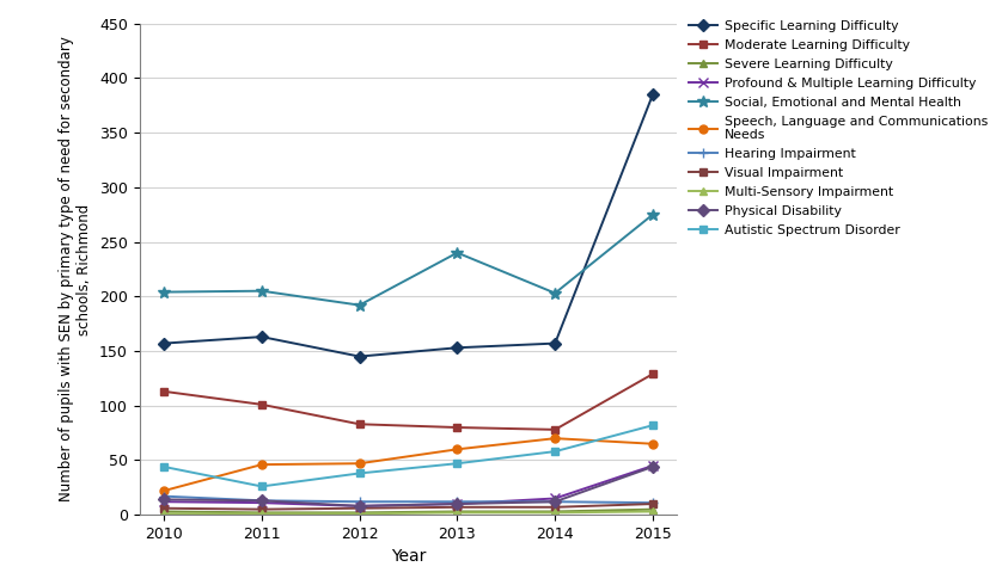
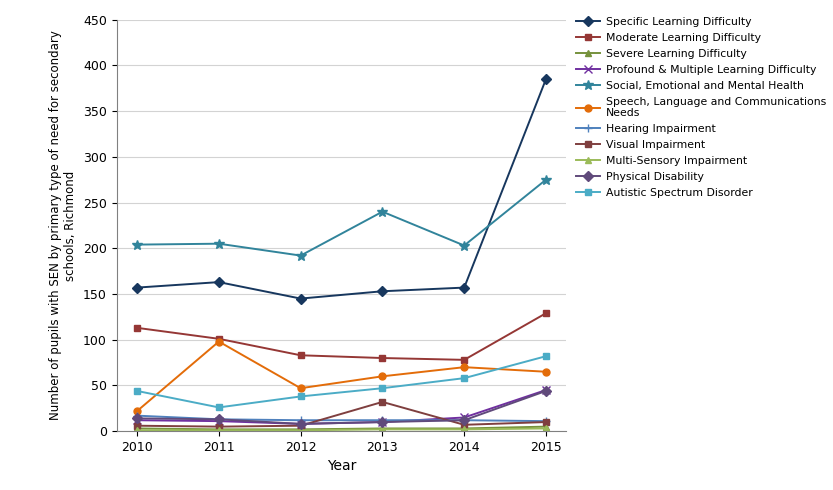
Speech, Language and Communications Needs/2011: 46 -> 98
Visual Impairment/2013: 7 -> 32
